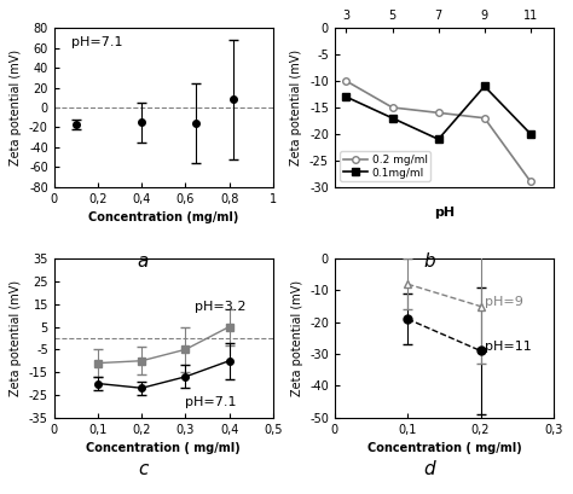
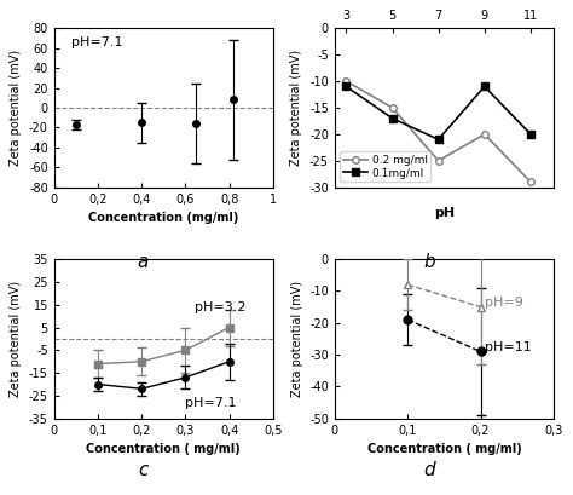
0.1mg/ml/3: -13 -> -11
0.2 mg/ml/7: -16 -> -25
0.2 mg/ml/9: -17 -> -20
